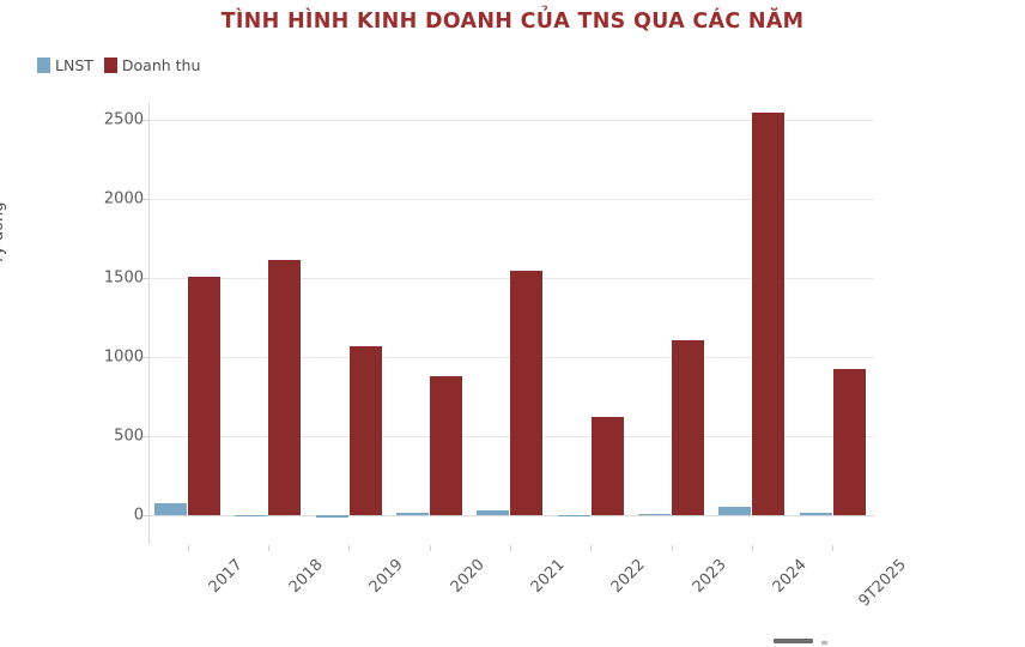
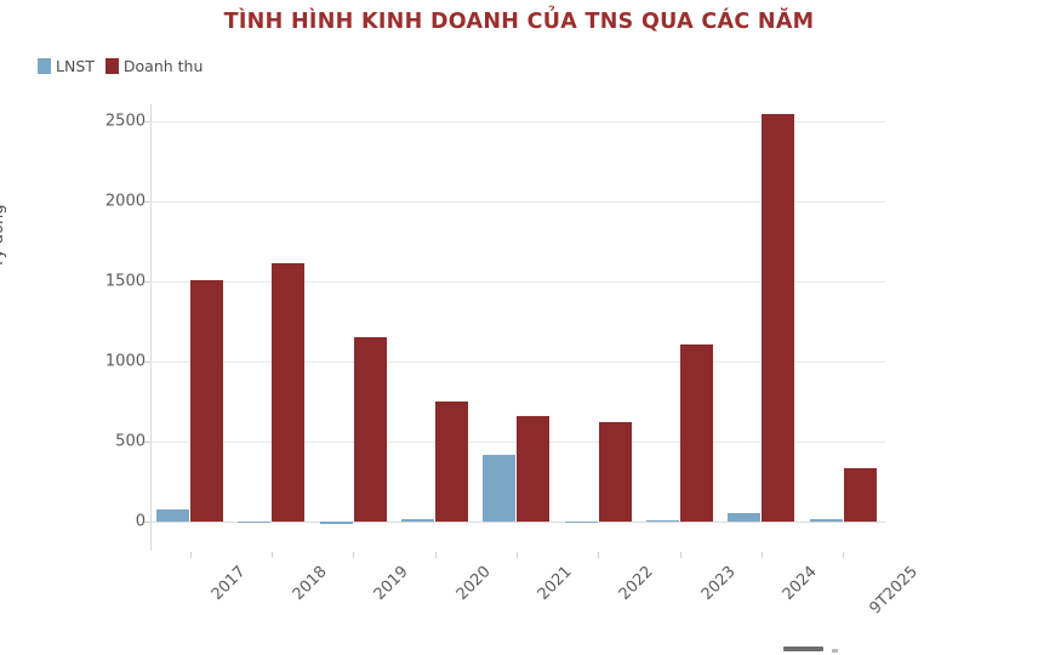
Doanh thu/2019: 1070 -> 1150
Doanh thu/2020: 880 -> 750
LNST/2021: 30 -> 420
Doanh thu/2021: 1550 -> 660
Doanh thu/9T2025: 920 -> 330
